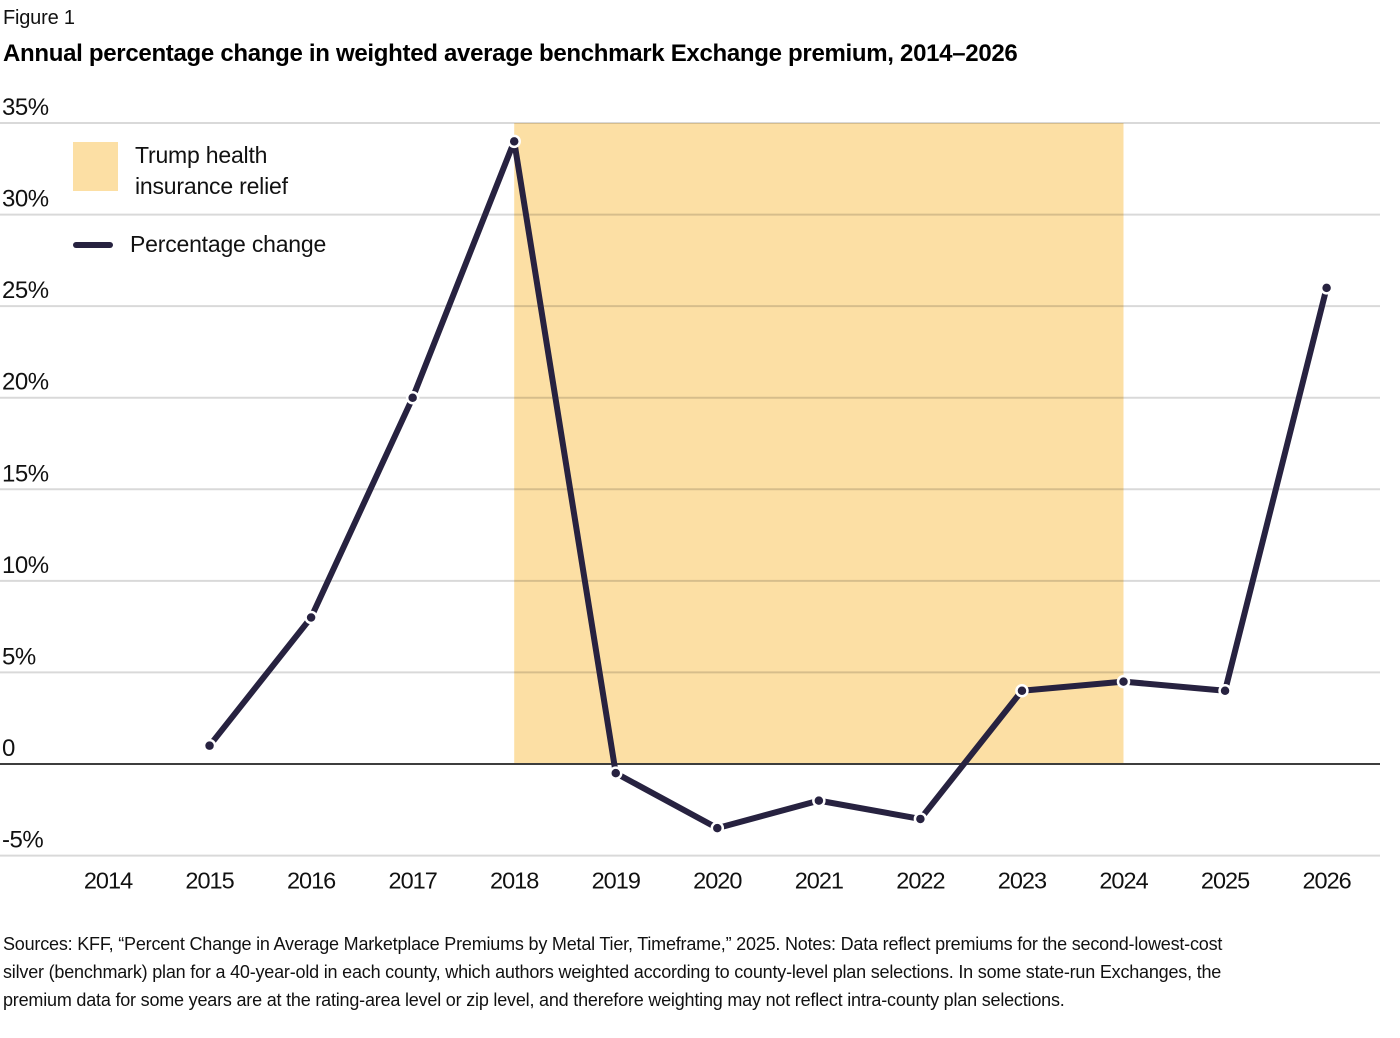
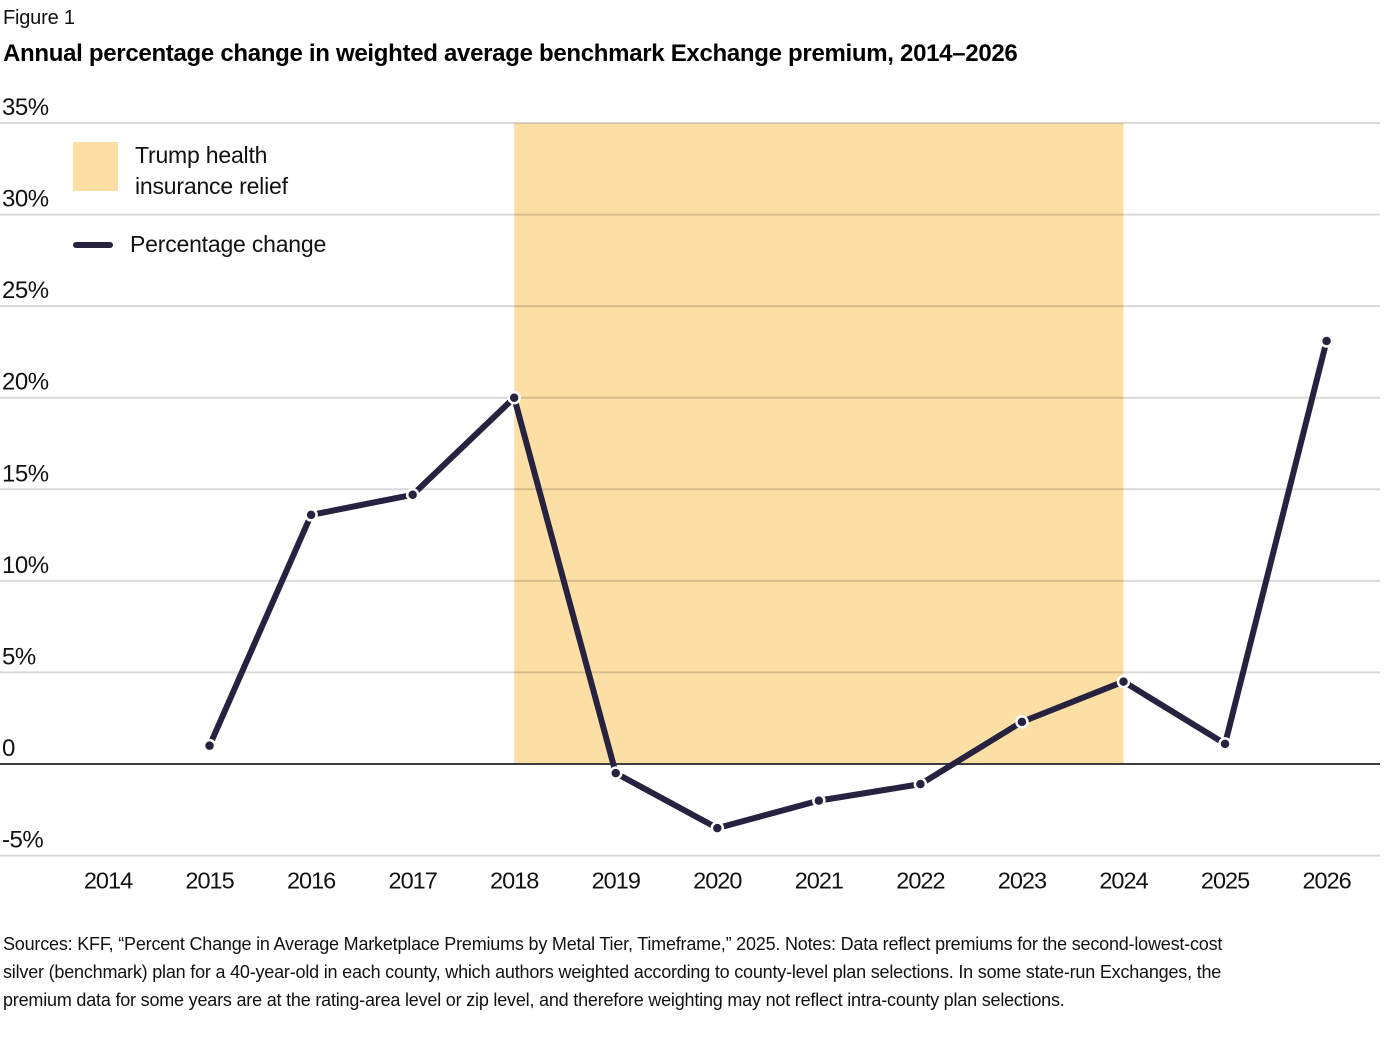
2016: 8.0% -> 13.6%
2017: 20.0% -> 14.7%
2018: 34.0% -> 20.0%
2022: -3.0% -> -1.1%
2023: 4.0% -> 2.3%
2025: 4.0% -> 1.1%
2026: 26.0% -> 23.1%
